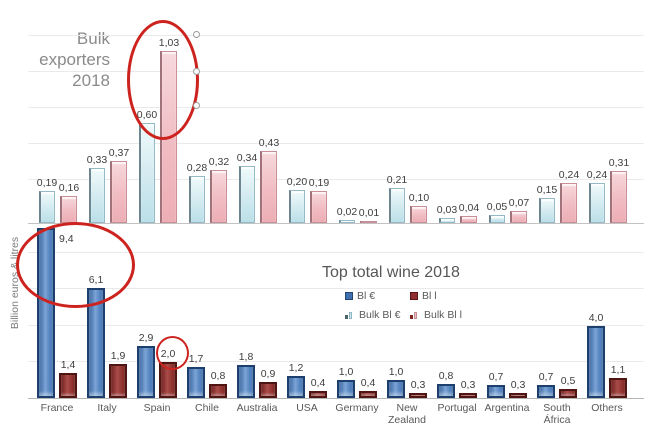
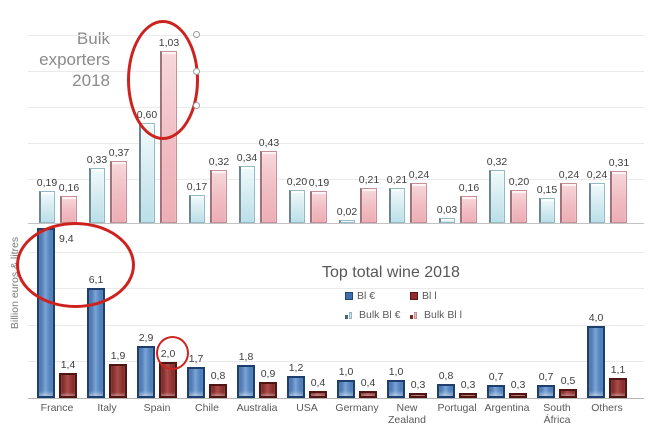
Bulk exporters 2018/Bulk Bl €/Chile: 0,28 -> 0,17
Bulk exporters 2018/Bulk Bl l/Germany: 0,01 -> 0,21
Bulk exporters 2018/Bulk Bl l/New Zealand: 0,10 -> 0,24
Bulk exporters 2018/Bulk Bl l/Portugal: 0,04 -> 0,16
Bulk exporters 2018/Bulk Bl €/Argentina: 0,05 -> 0,32
Bulk exporters 2018/Bulk Bl l/Argentina: 0,07 -> 0,20
